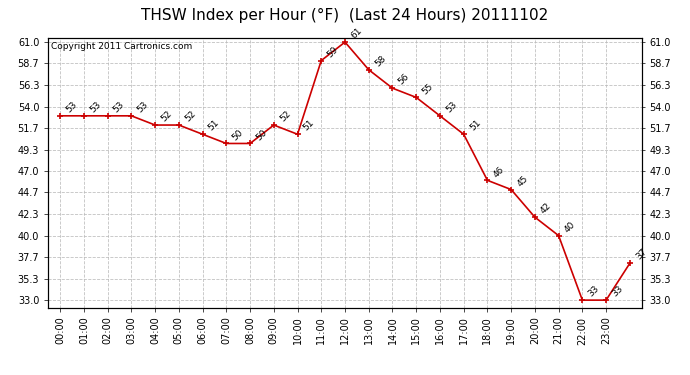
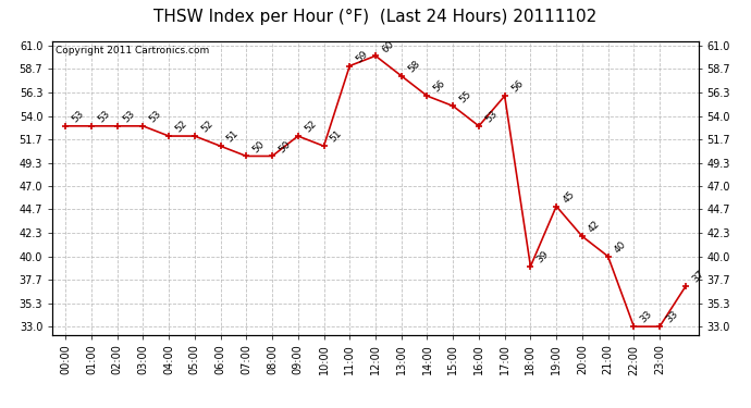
12:00: 61 -> 60
17:00: 51 -> 56
18:00: 46 -> 39
